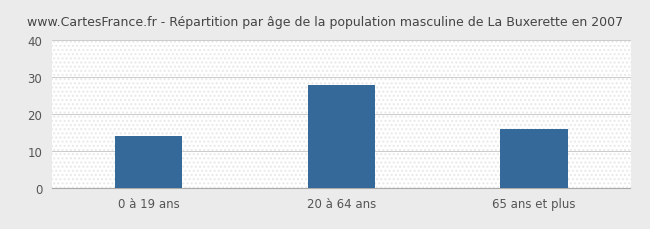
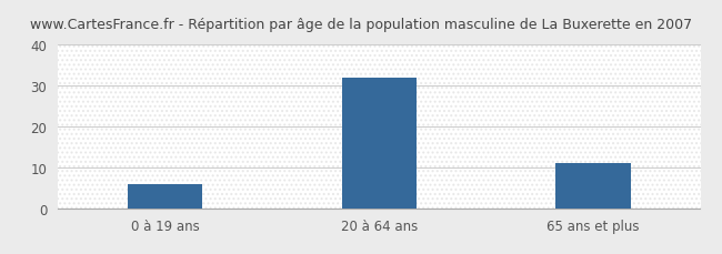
0 à 19 ans: 14 -> 6
20 à 64 ans: 28 -> 32
65 ans et plus: 16 -> 11
